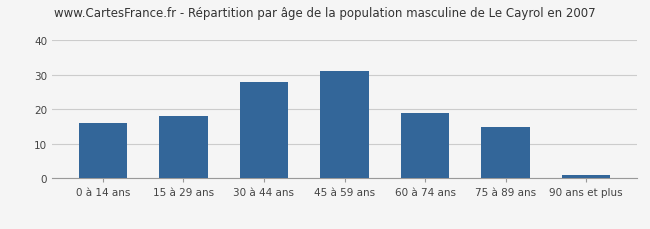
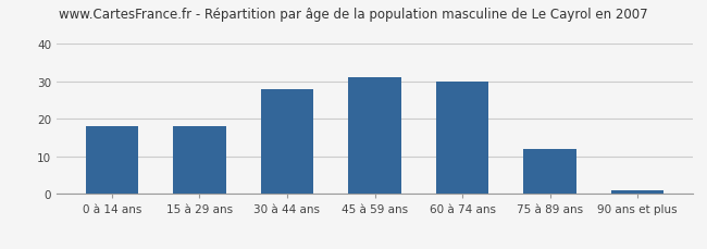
0 à 14 ans: 16 -> 18
60 à 74 ans: 19 -> 30
75 à 89 ans: 15 -> 12
